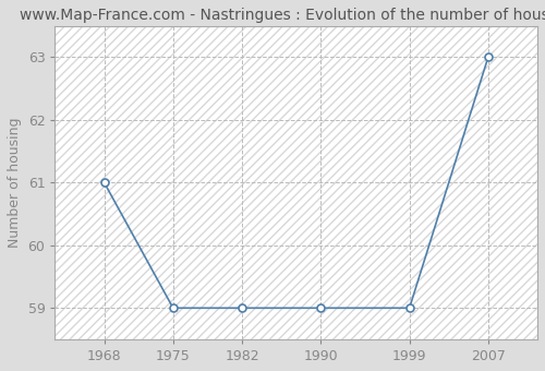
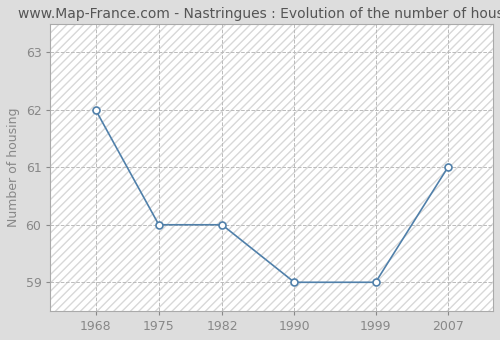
1968: 61 -> 62
1975: 59 -> 60
1982: 59 -> 60
2007: 63 -> 61
